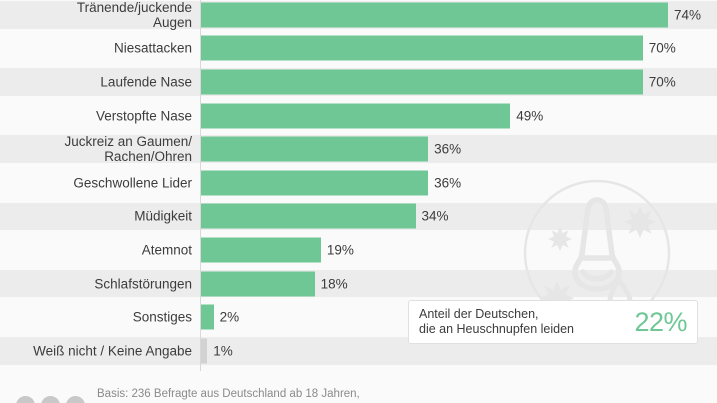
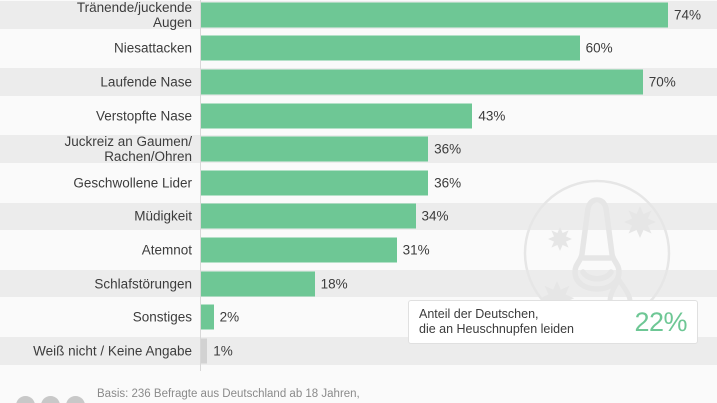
Niesattacken: 70% -> 60%
Verstopfte Nase: 49% -> 43%
Atemnot: 19% -> 31%
